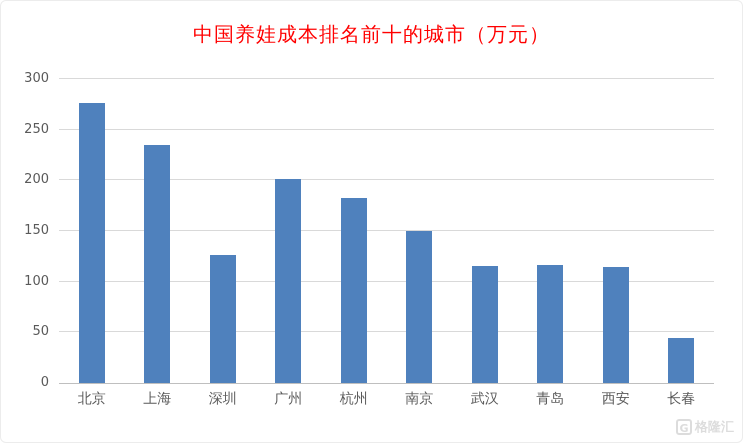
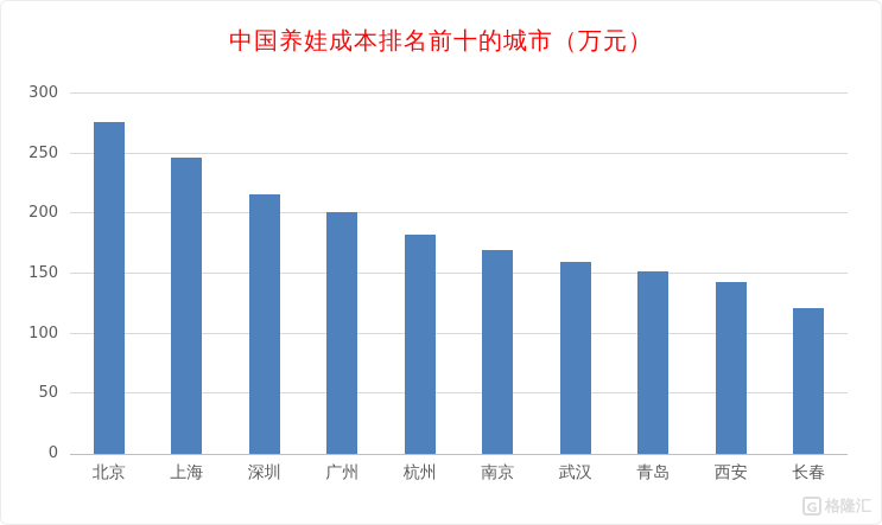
上海: 235 -> 247
深圳: 126 -> 216
南京: 150 -> 170
武汉: 115 -> 160
青岛: 116 -> 152
西安: 114 -> 143
长春: 44 -> 121
